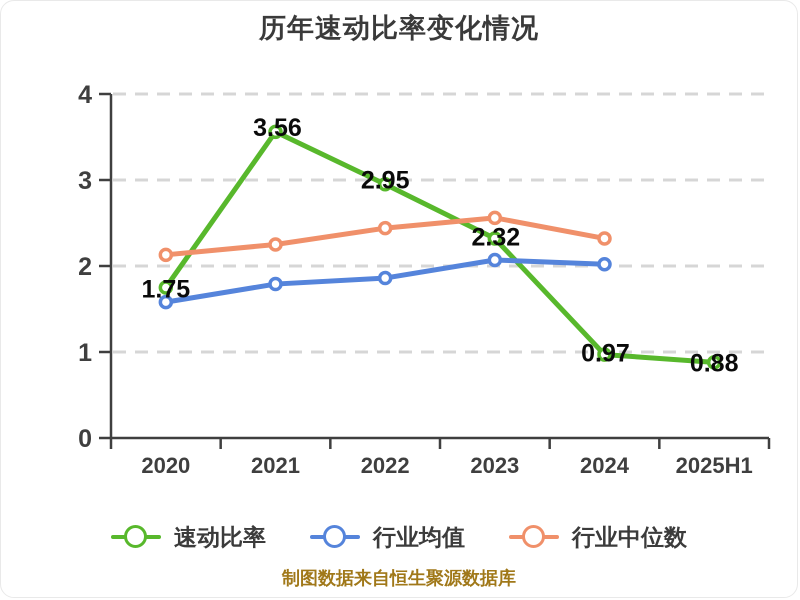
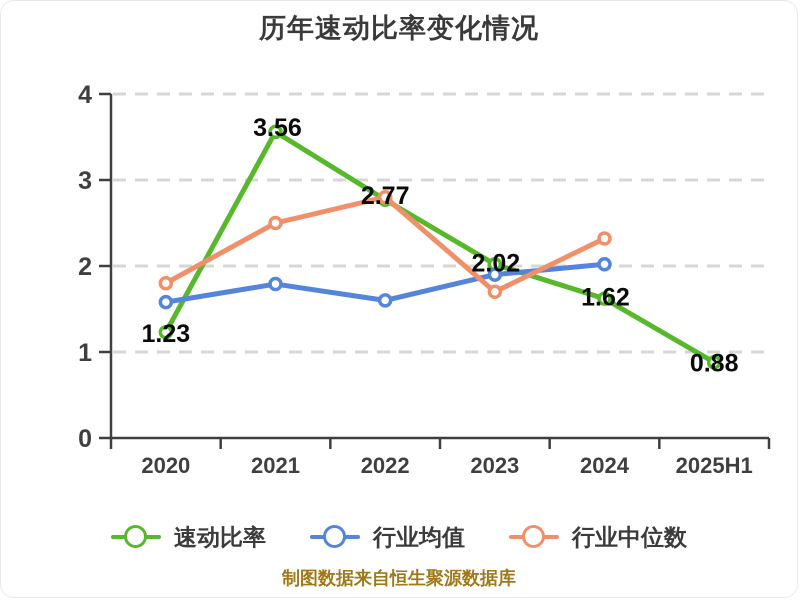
速动比率/2020: 1.75 -> 1.23
行业中位数/2020: 2.1 -> 1.8
行业中位数/2021: 2.2 -> 2.5
速动比率/2022: 2.95 -> 2.77
行业均值/2022: 1.9 -> 1.6
行业中位数/2022: 2.4 -> 2.8
速动比率/2023: 2.32 -> 2.02
行业均值/2023: 2.1 -> 1.9
行业中位数/2023: 2.6 -> 1.7
速动比率/2024: 0.97 -> 1.62
